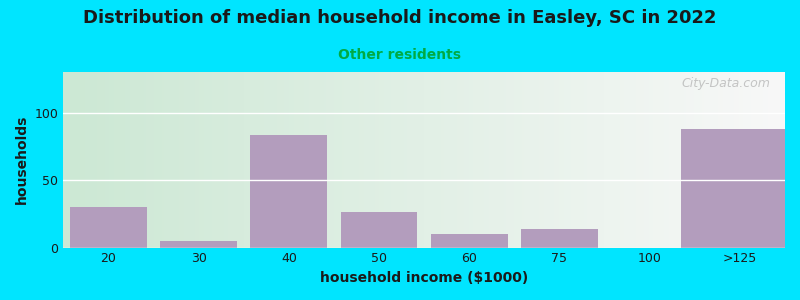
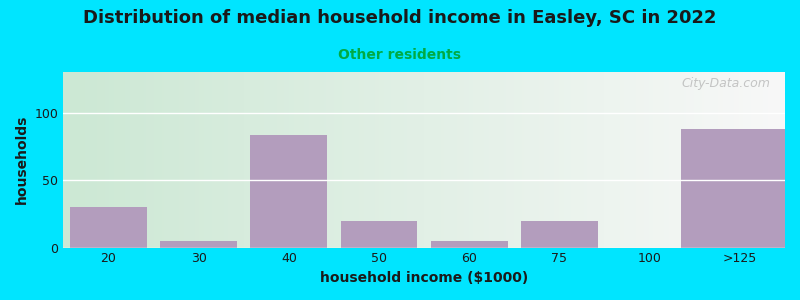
50: 26 -> 20
60: 10 -> 5
75: 14 -> 20
